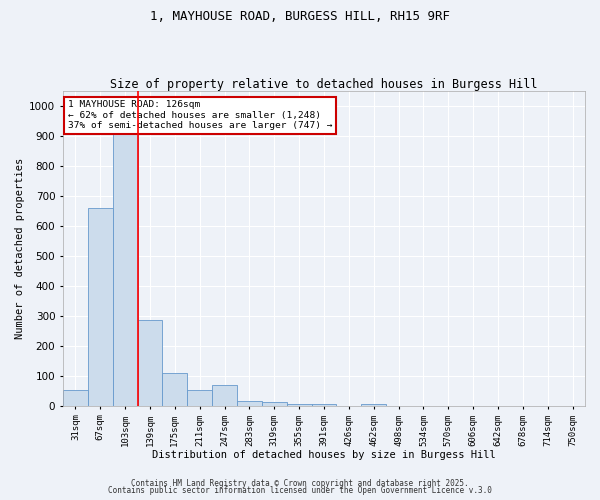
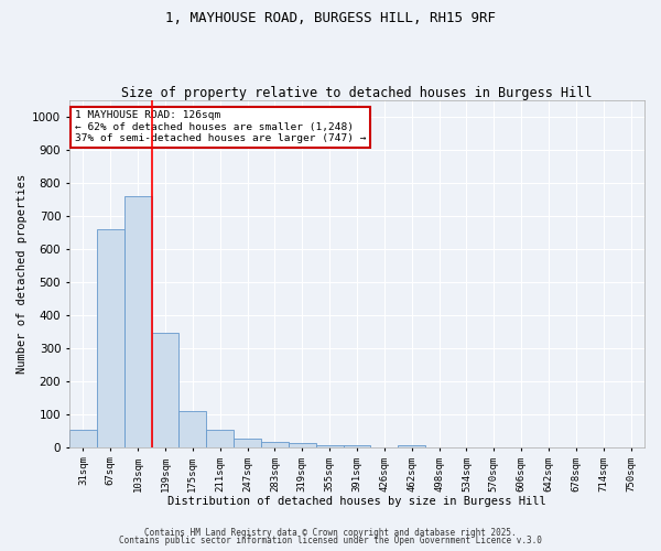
103sqm: 915 -> 760
139sqm: 285 -> 345
247sqm: 70 -> 28
